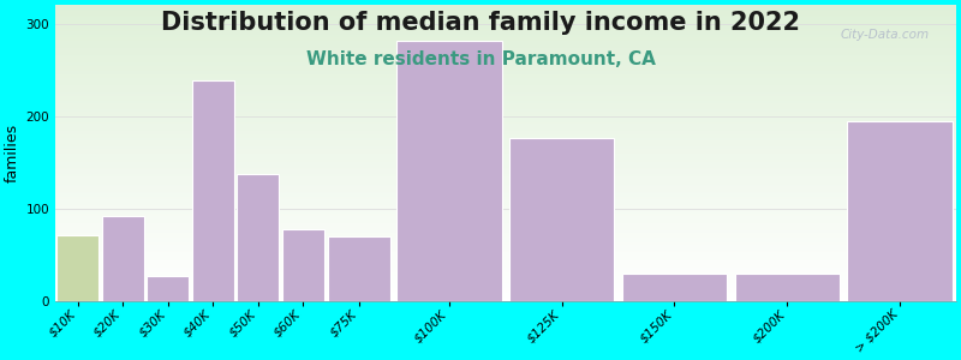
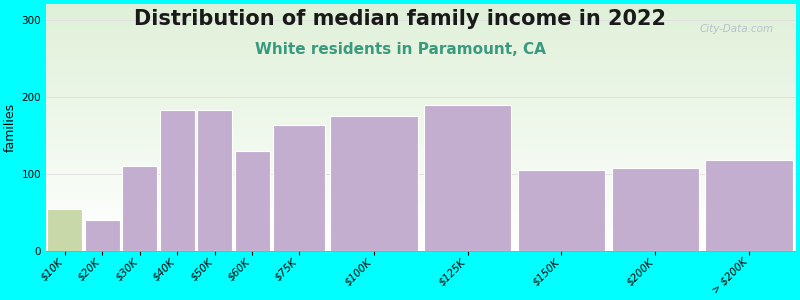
$10K: 72 -> 55
$20K: 92 -> 40
$30K: 28 -> 110
$40K: 238 -> 183
$50K: 138 -> 183
$60K: 78 -> 130
$75K: 70 -> 163
$100K: 282 -> 175
$125K: 176 -> 190
$150K: 30 -> 105
$200K: 30 -> 108
> $200K: 194 -> 118
